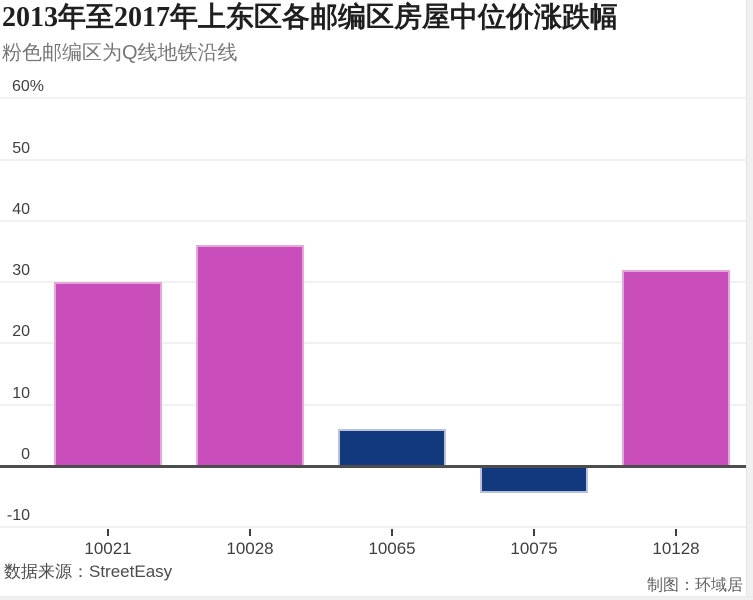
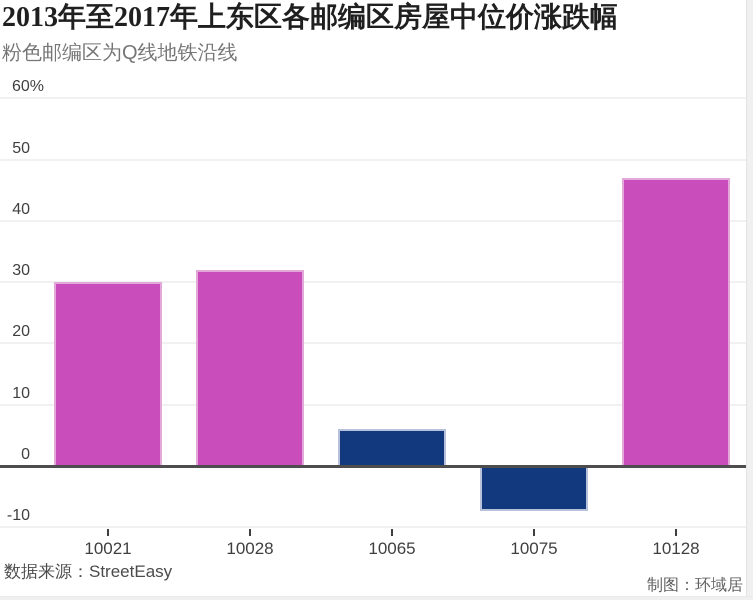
10028: 36 -> 32
10075: -4 -> -7
10128: 32 -> 47
